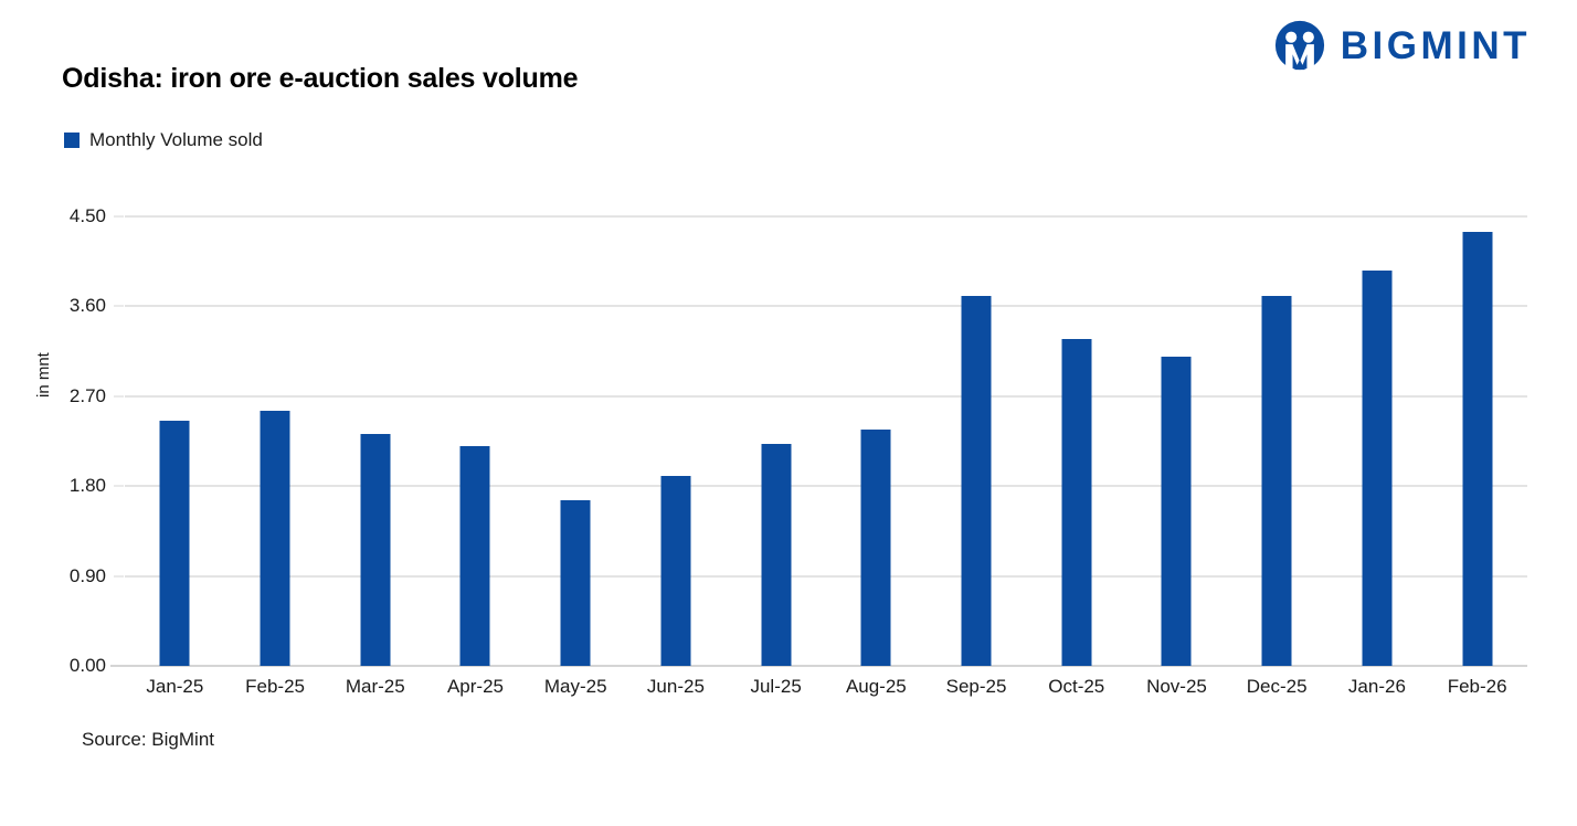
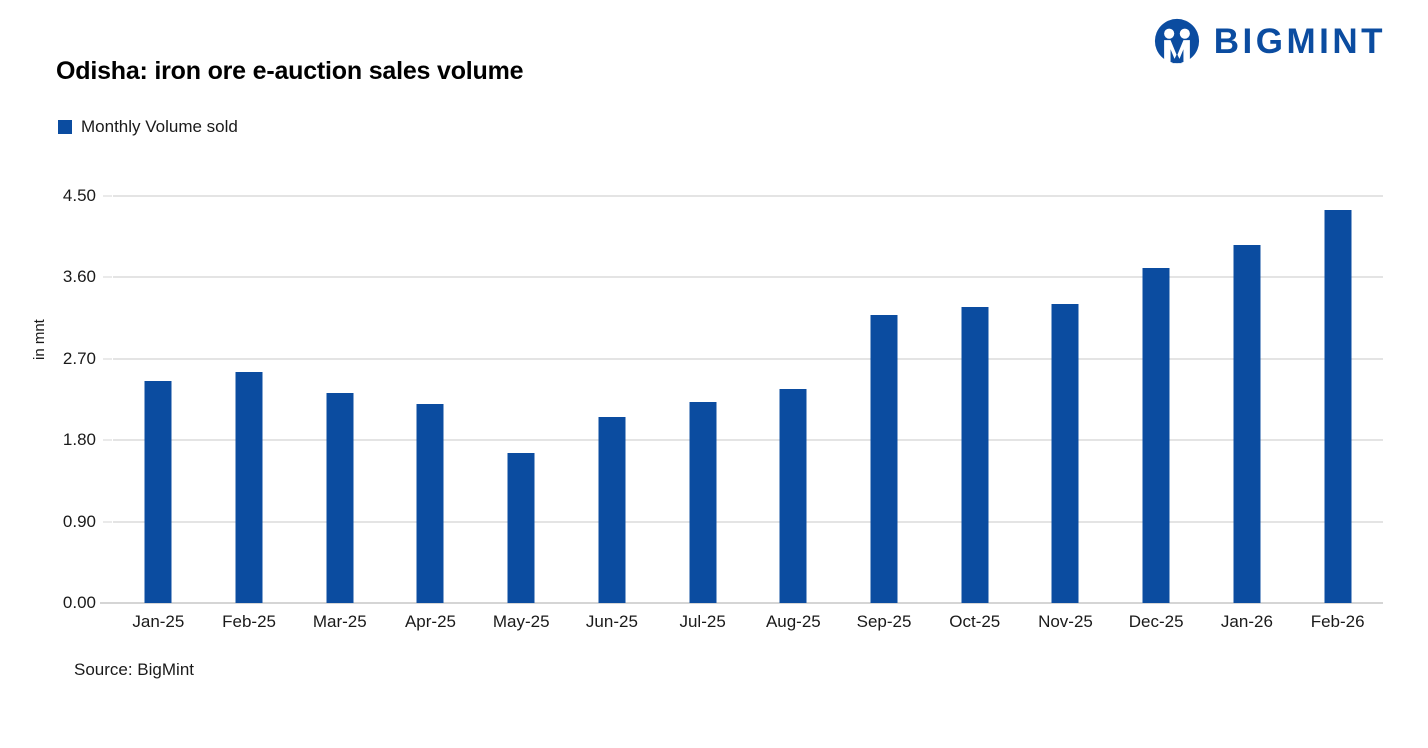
Jun-25: 1.9 -> 2.1
Sep-25: 3.7 -> 3.2
Nov-25: 3.1 -> 3.3
